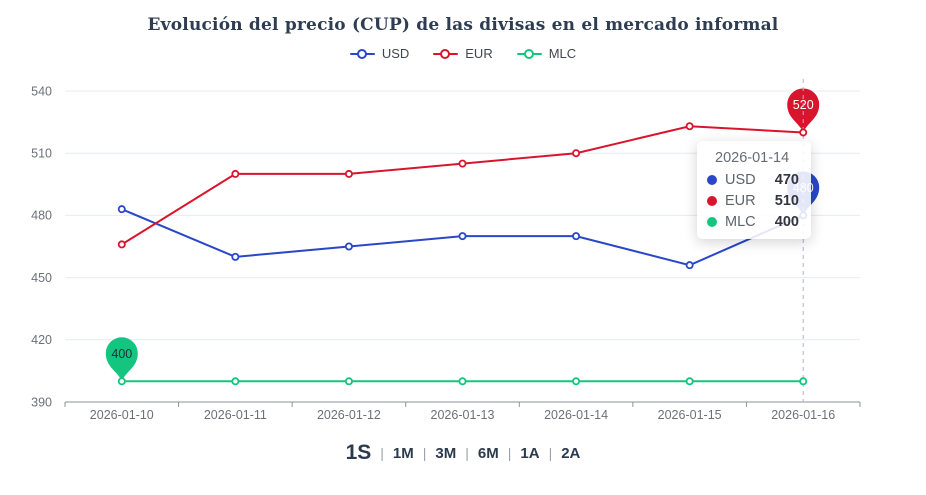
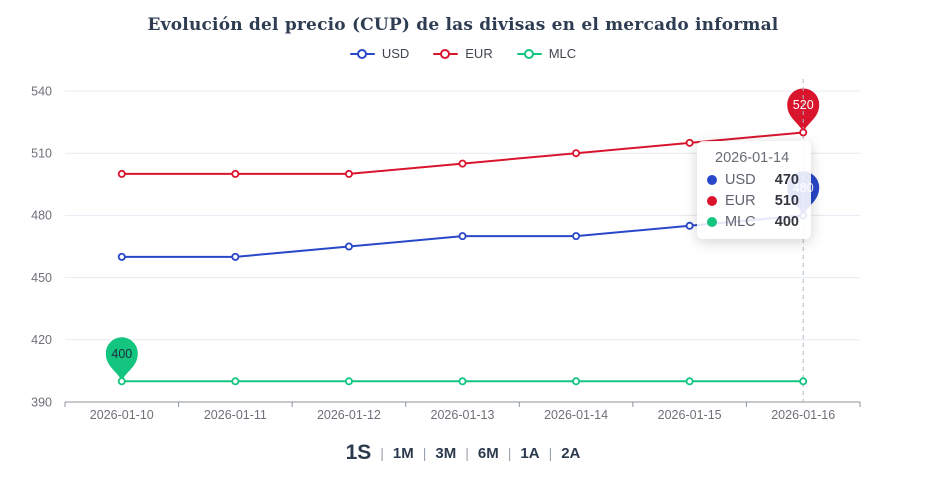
USD/2026-01-10: 483 -> 460
EUR/2026-01-10: 466 -> 500
USD/2026-01-15: 456 -> 475
EUR/2026-01-15: 523 -> 515
